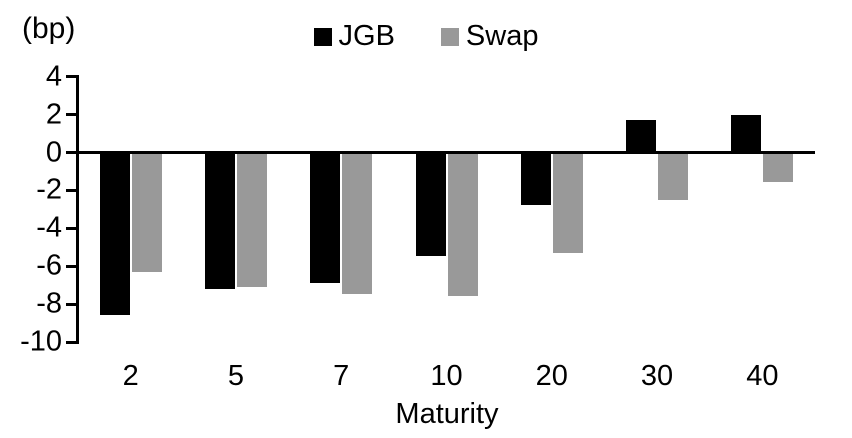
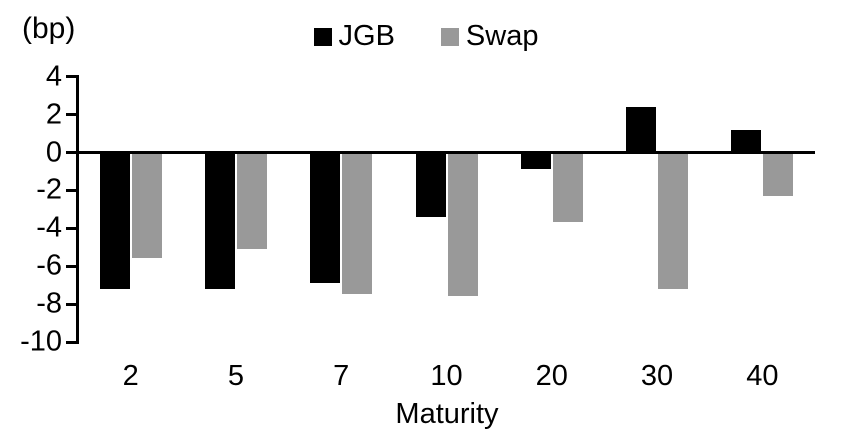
JGB/2: -8.5 -> -7.1
Swap/2: -6.2 -> -5.5
Swap/5: -7.0 -> -5.0
JGB/10: -5.4 -> -3.3
JGB/20: -2.7 -> -0.8
Swap/20: -5.2 -> -3.6
JGB/30: 1.7 -> 2.4
Swap/30: -2.4 -> -7.1
JGB/40: 2.0 -> 1.2
Swap/40: -1.5 -> -2.2
